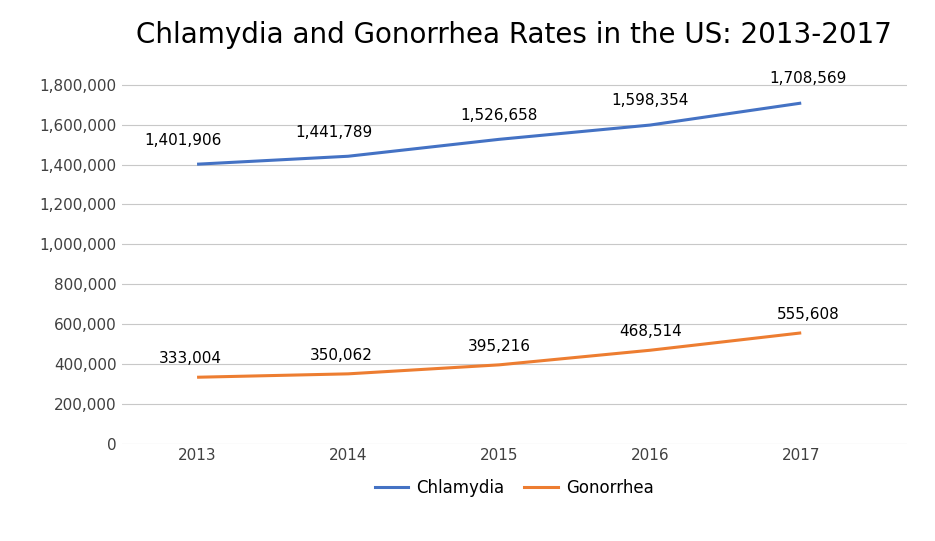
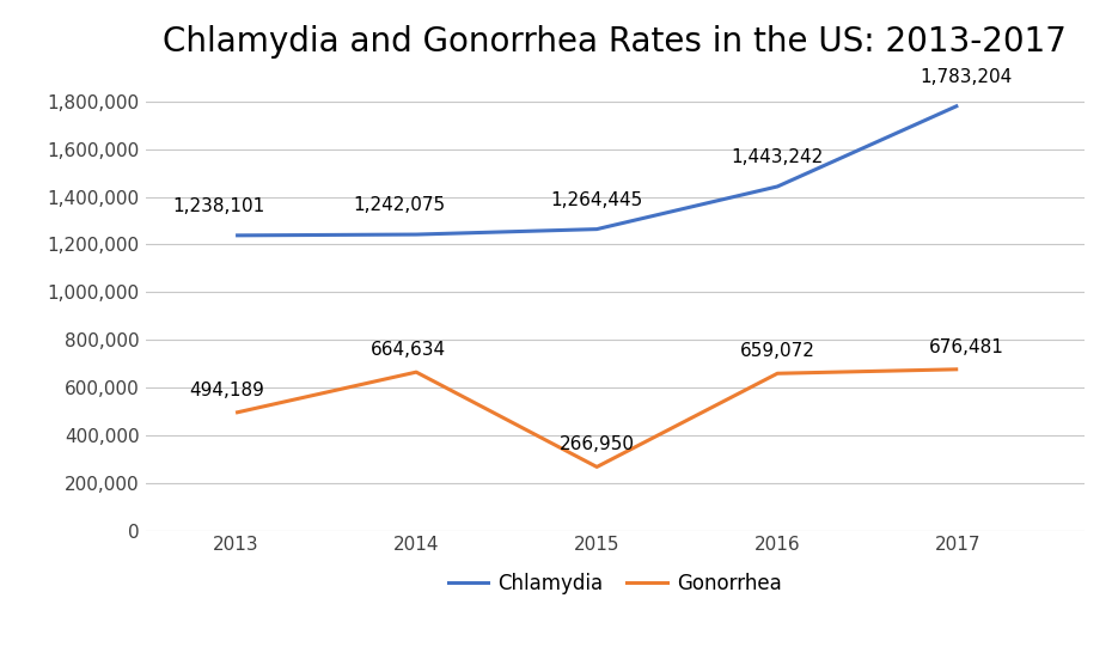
Chlamydia/2013: 1,401,906 -> 1,238,101
Gonorrhea/2013: 333,004 -> 494,189
Chlamydia/2014: 1,441,789 -> 1,242,075
Gonorrhea/2014: 350,062 -> 664,634
Chlamydia/2015: 1,526,658 -> 1,264,445
Gonorrhea/2015: 395,216 -> 266,950
Chlamydia/2016: 1,598,354 -> 1,443,242
Gonorrhea/2016: 468,514 -> 659,072
Chlamydia/2017: 1,708,569 -> 1,783,204
Gonorrhea/2017: 555,608 -> 676,481
